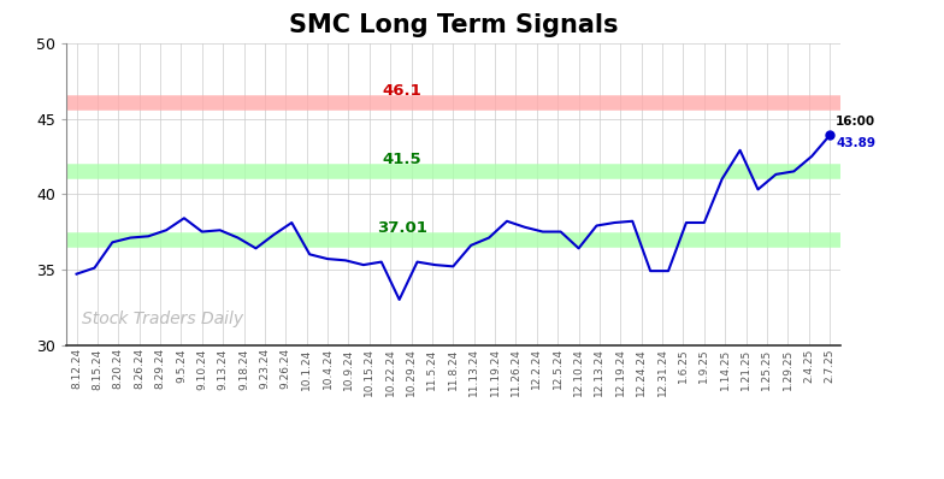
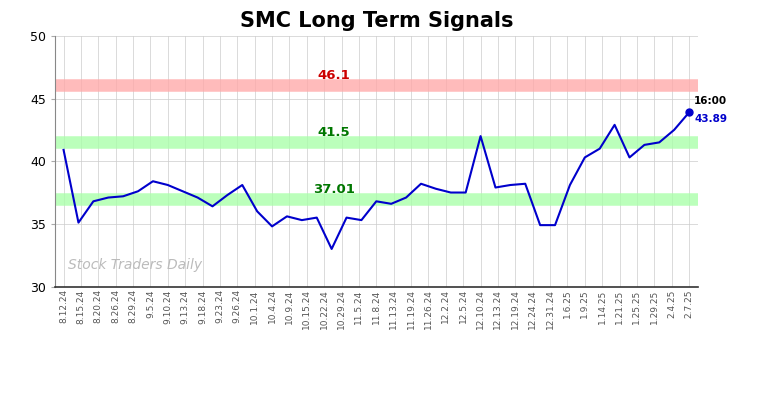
8.12.24: 34.7 -> 40.9
9.10.24: 37.5 -> 38.1
10.4.24: 35.7 -> 34.8
11.8.24: 35.2 -> 36.8
12.10.24: 36.4 -> 42.0
1.9.25: 38.1 -> 40.3
